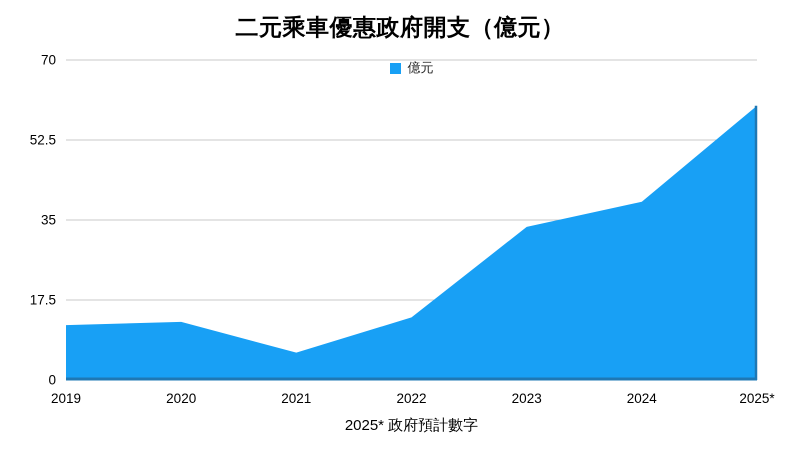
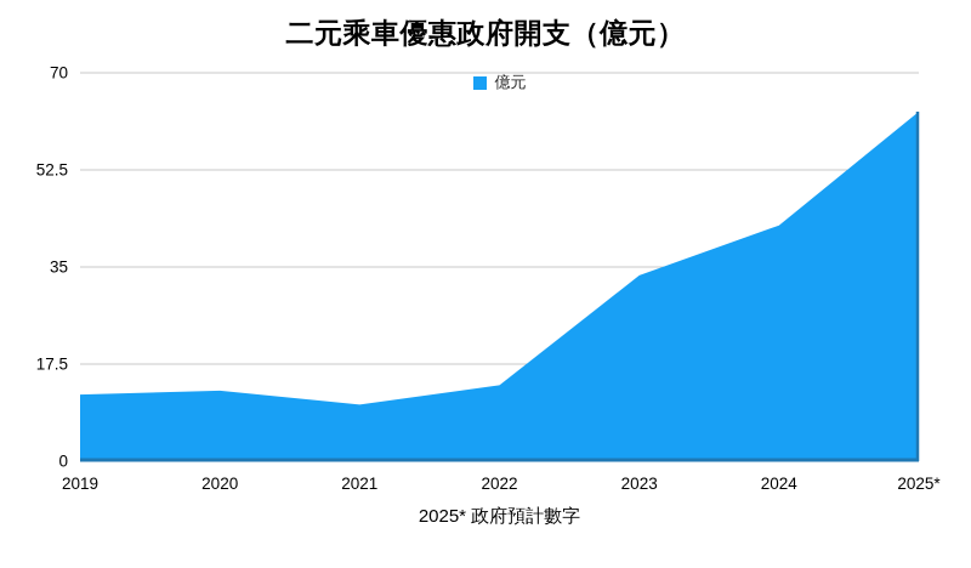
2021: 6 -> 10
2024: 39 -> 42
2025*: 60 -> 63
